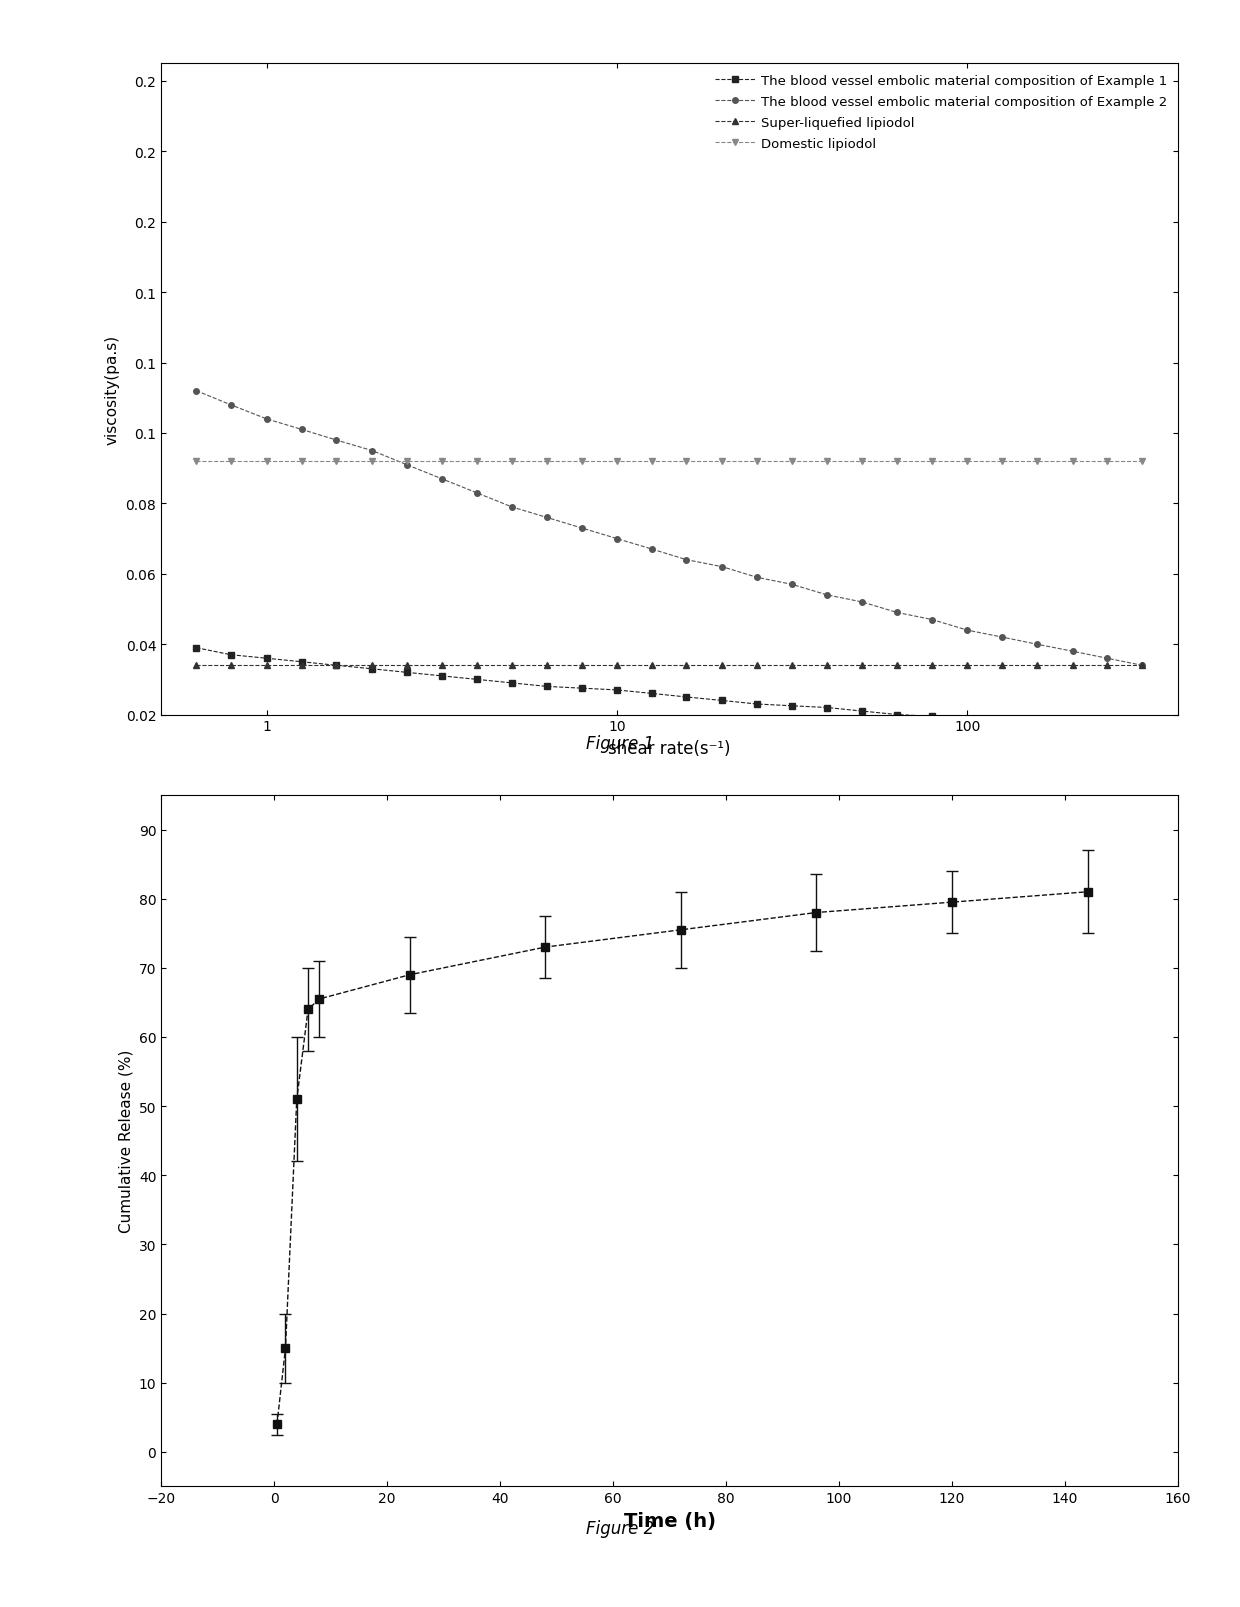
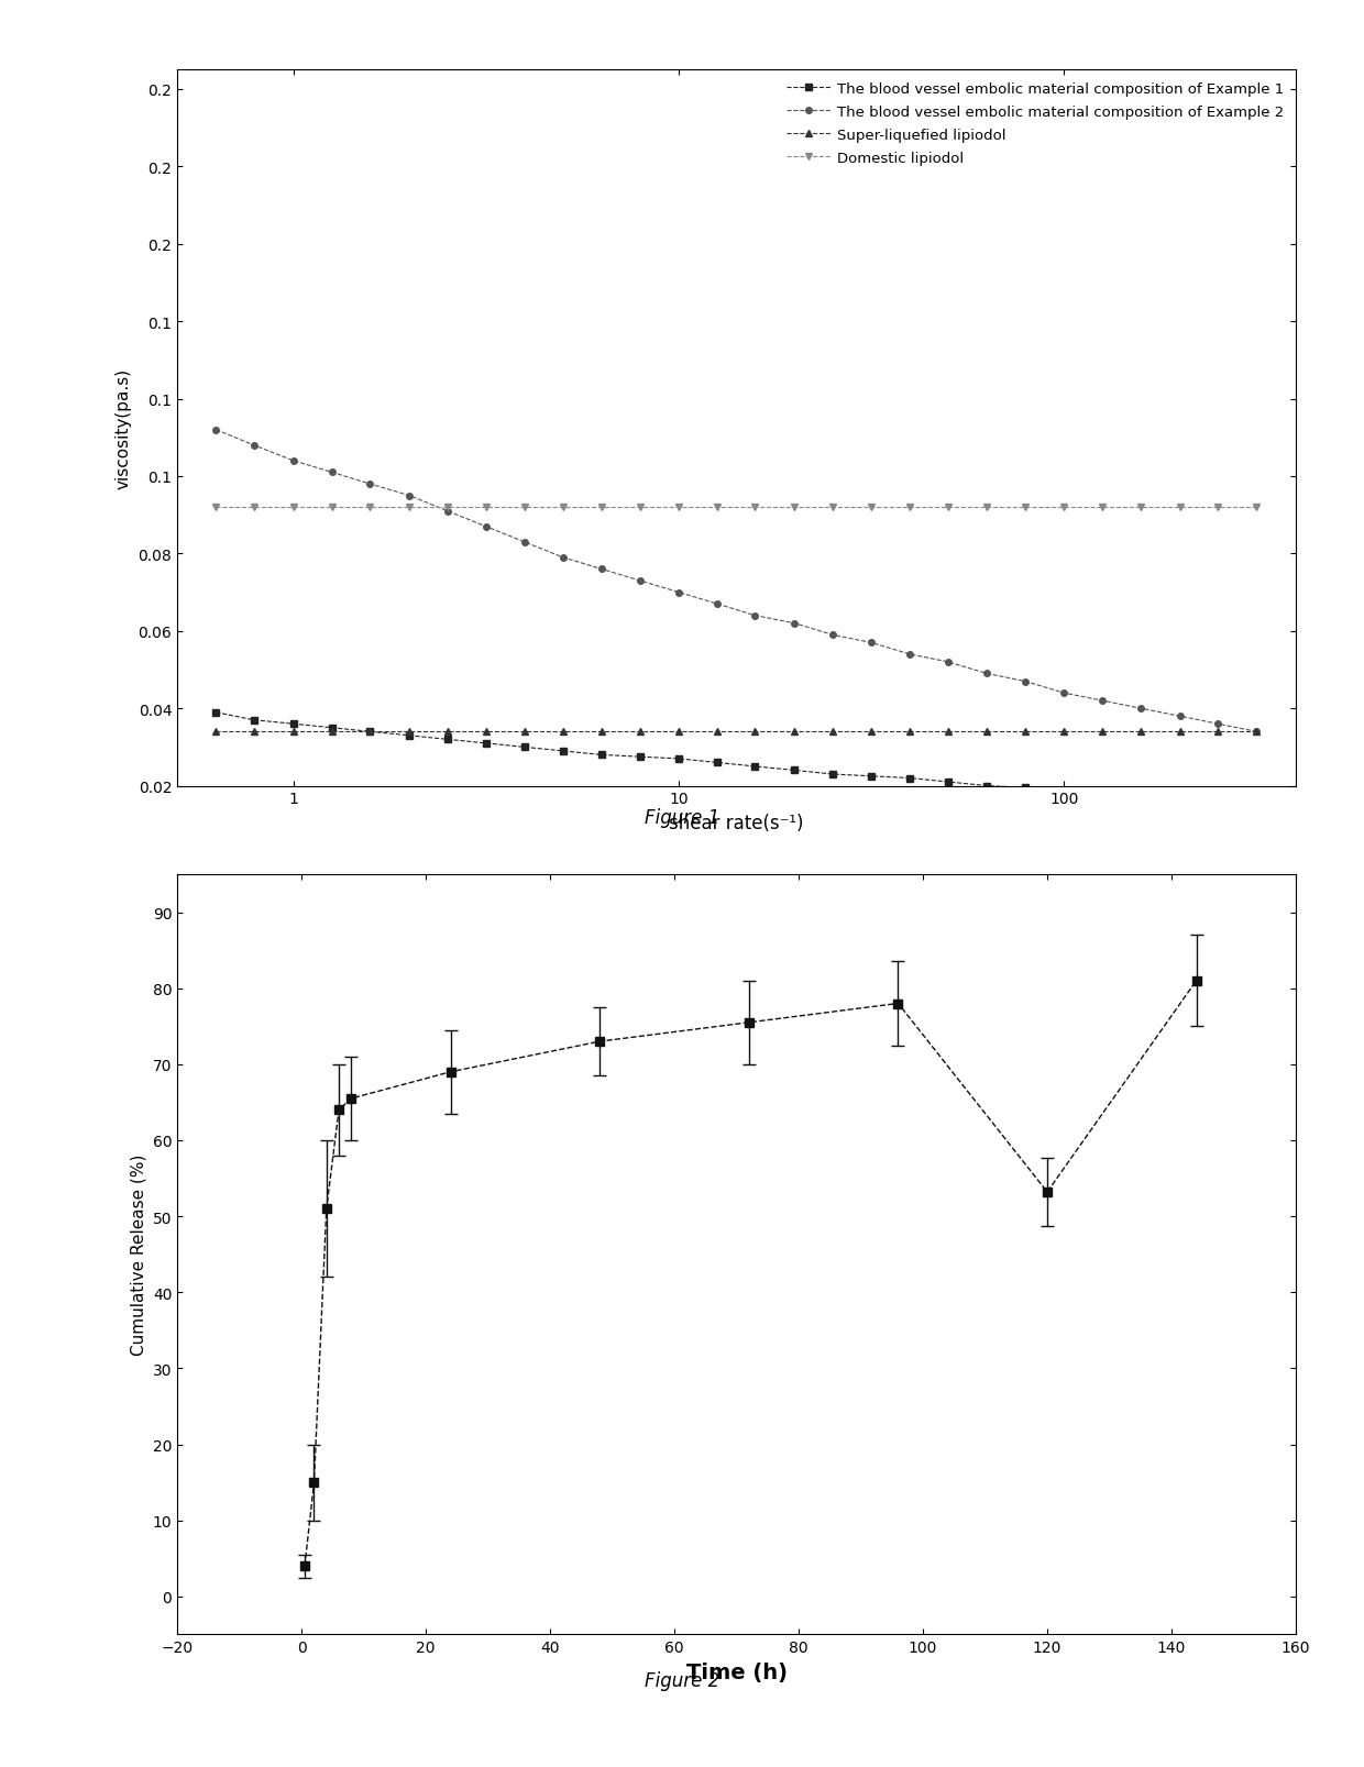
120: 79.5 -> 53.2
